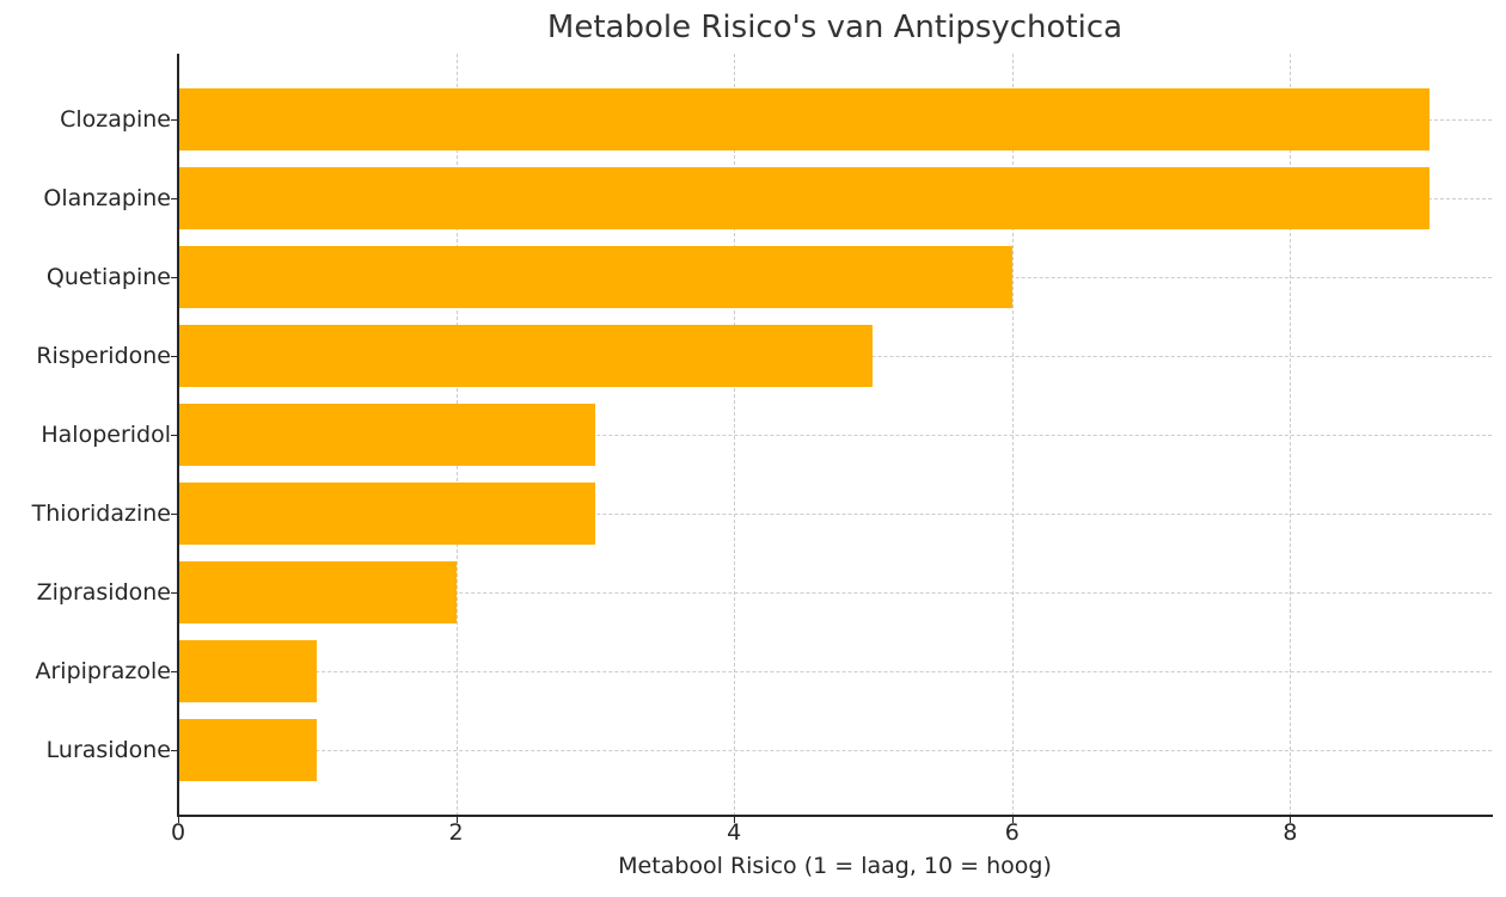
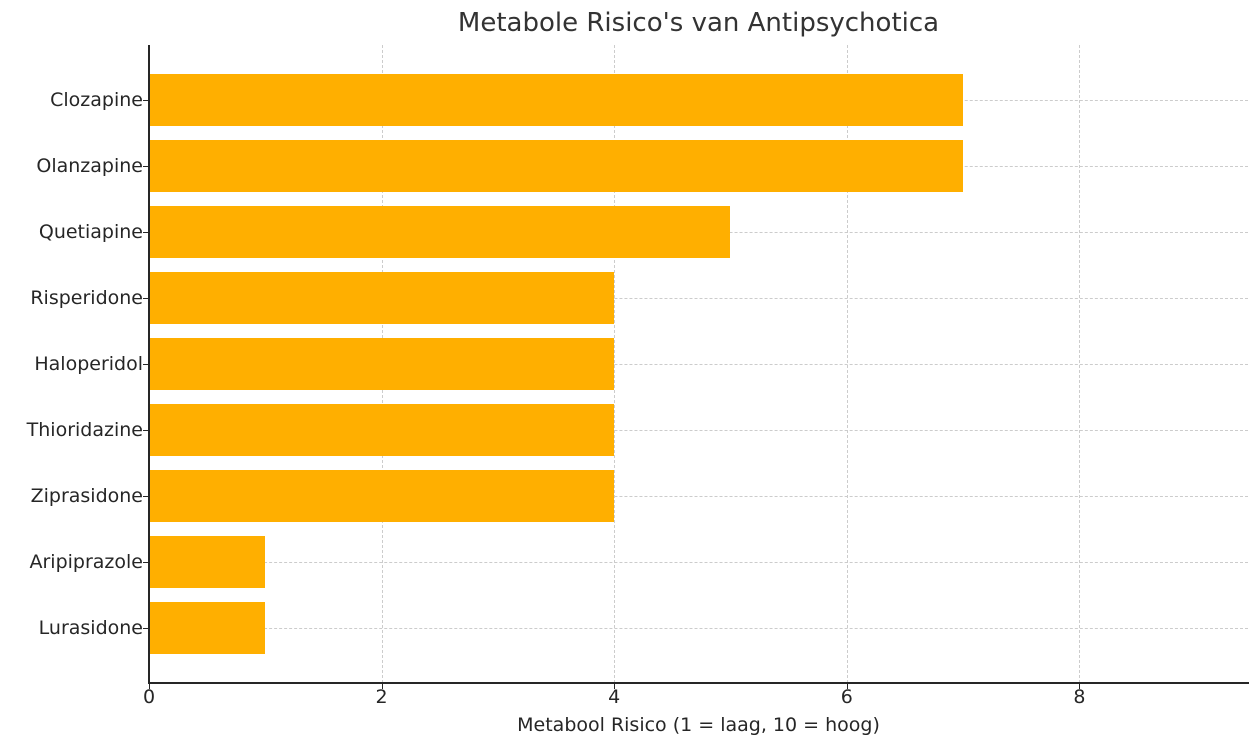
Clozapine: 9 -> 7
Olanzapine: 9 -> 7
Quetiapine: 6 -> 5
Risperidone: 5 -> 4
Haloperidol: 3 -> 4
Thioridazine: 3 -> 4
Ziprasidone: 2 -> 4
